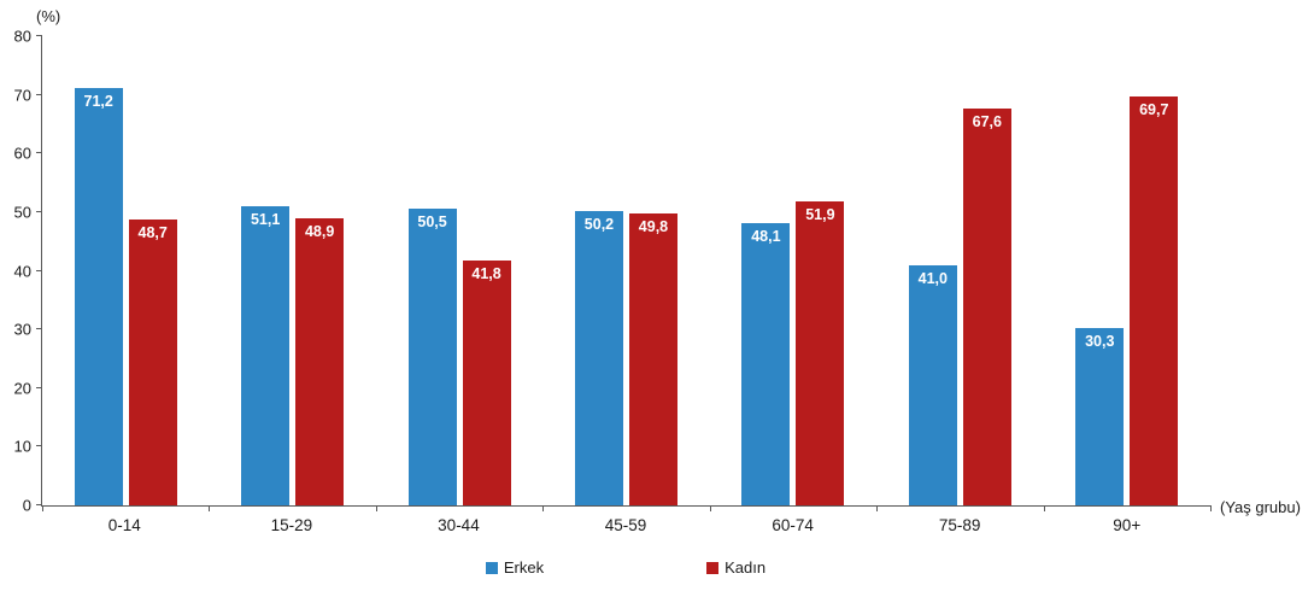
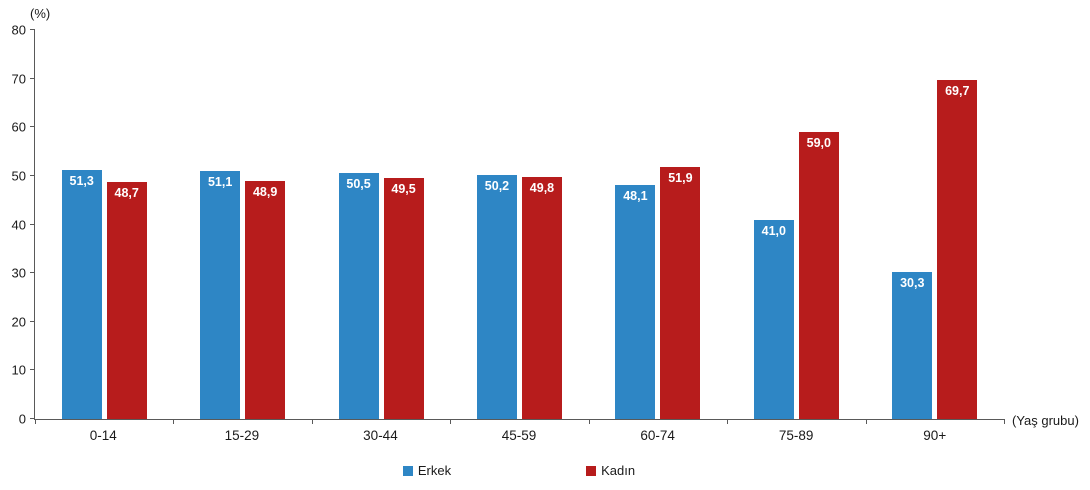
Erkek/0-14: 71,2 -> 51,3
Kadın/30-44: 41,8 -> 49,5
Kadın/75-89: 67,6 -> 59,0
